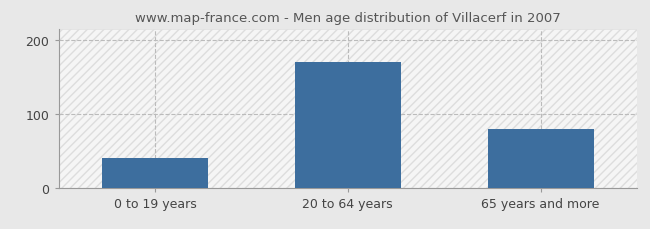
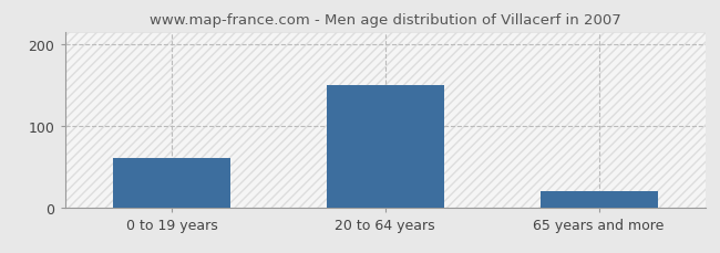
0 to 19 years: 40 -> 60
20 to 64 years: 170 -> 150
65 years and more: 80 -> 20
